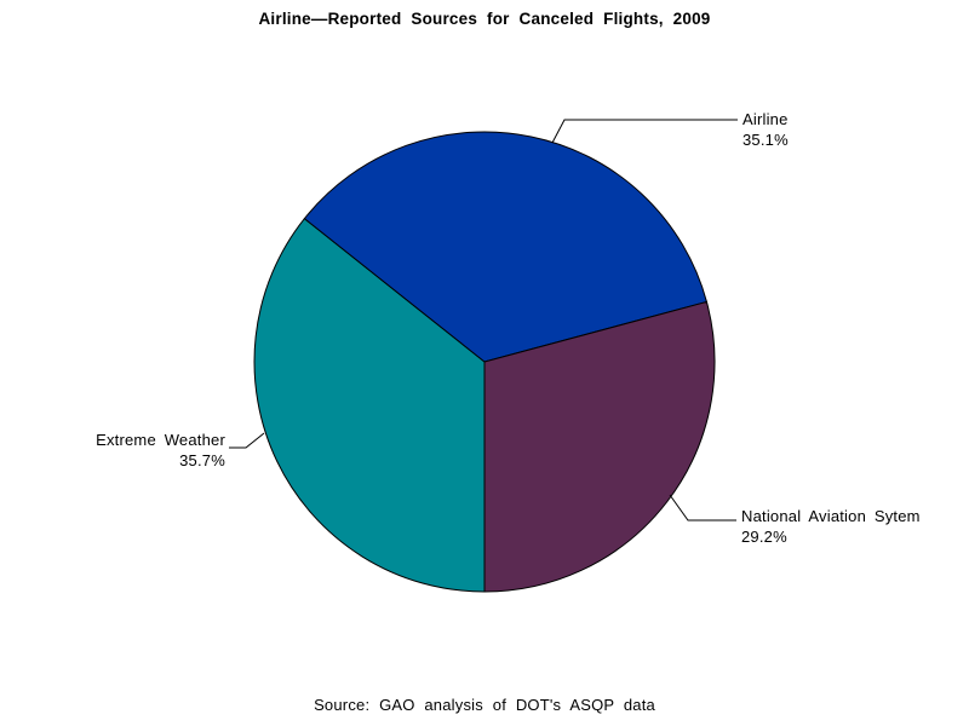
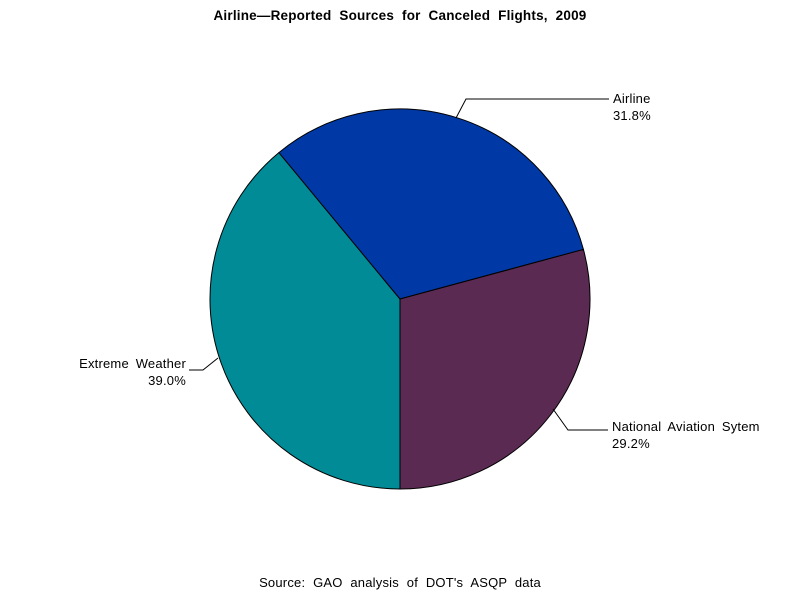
Extreme Weather: 35.7% -> 39.0%
Airline: 35.1% -> 31.8%
